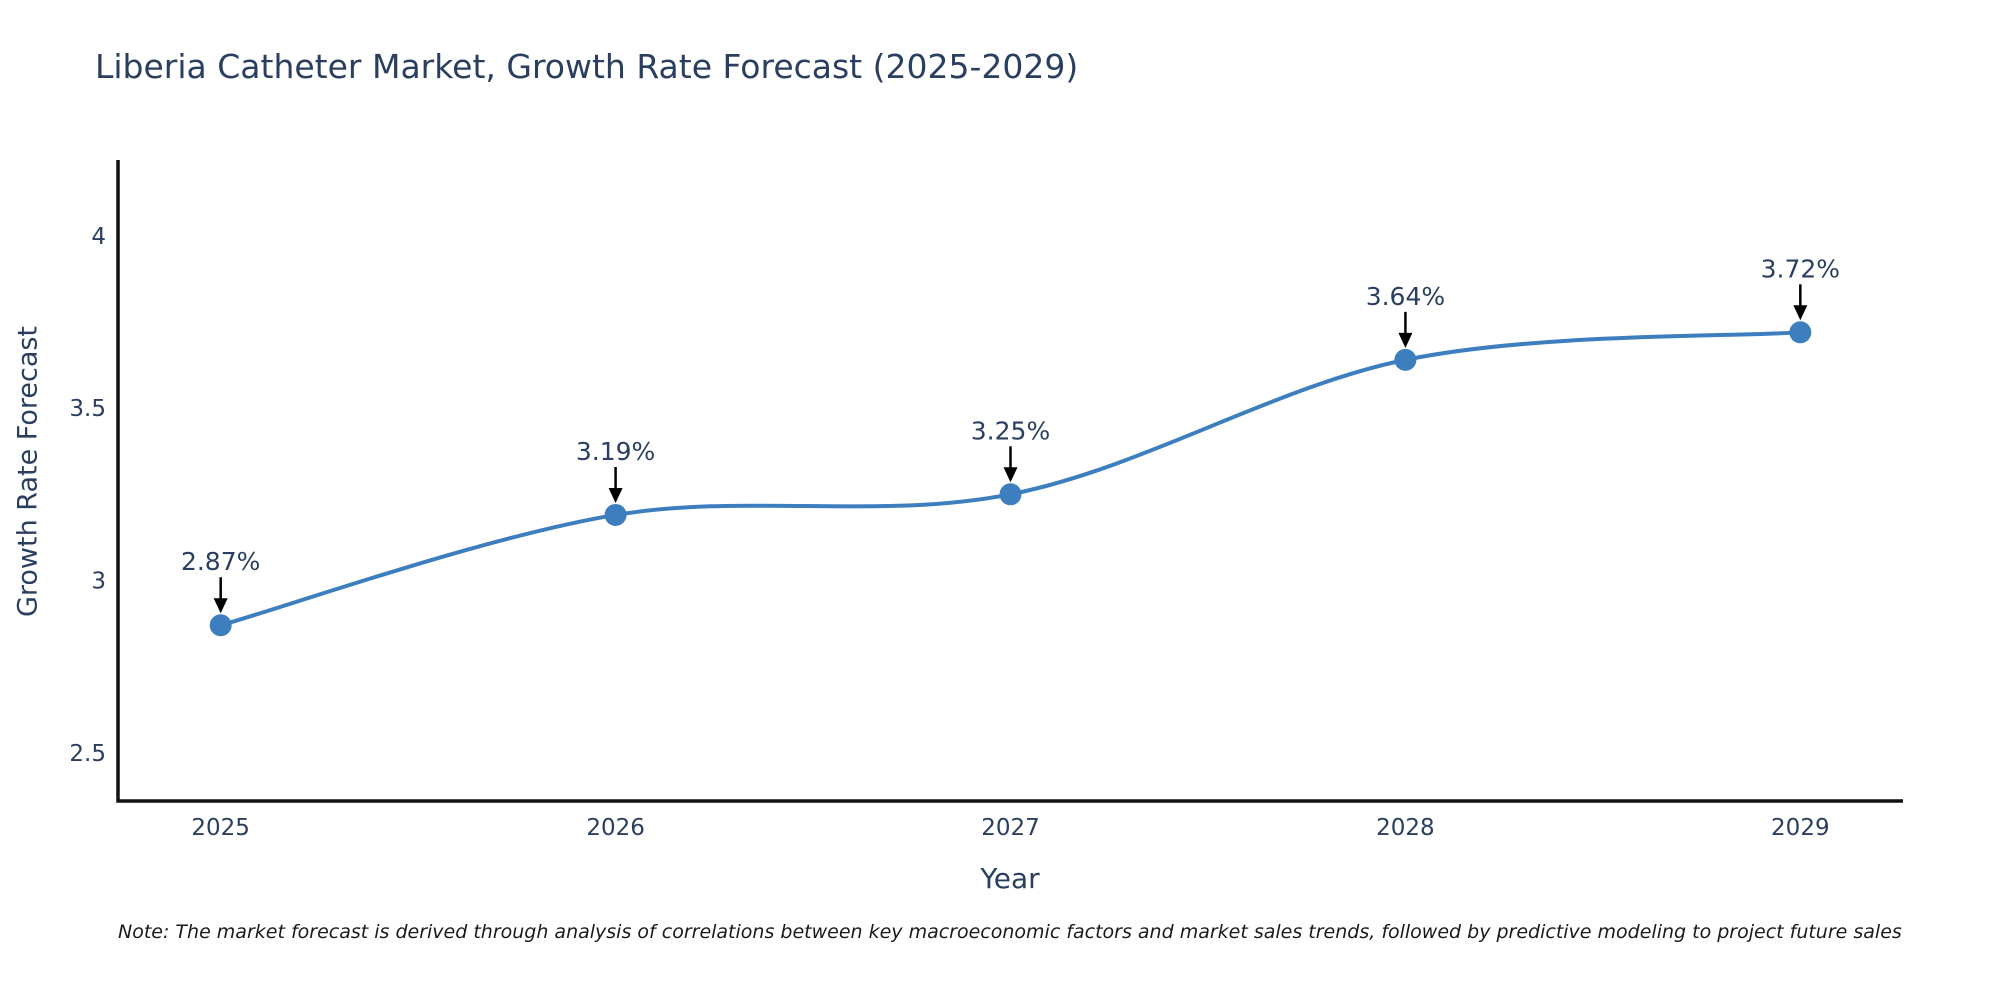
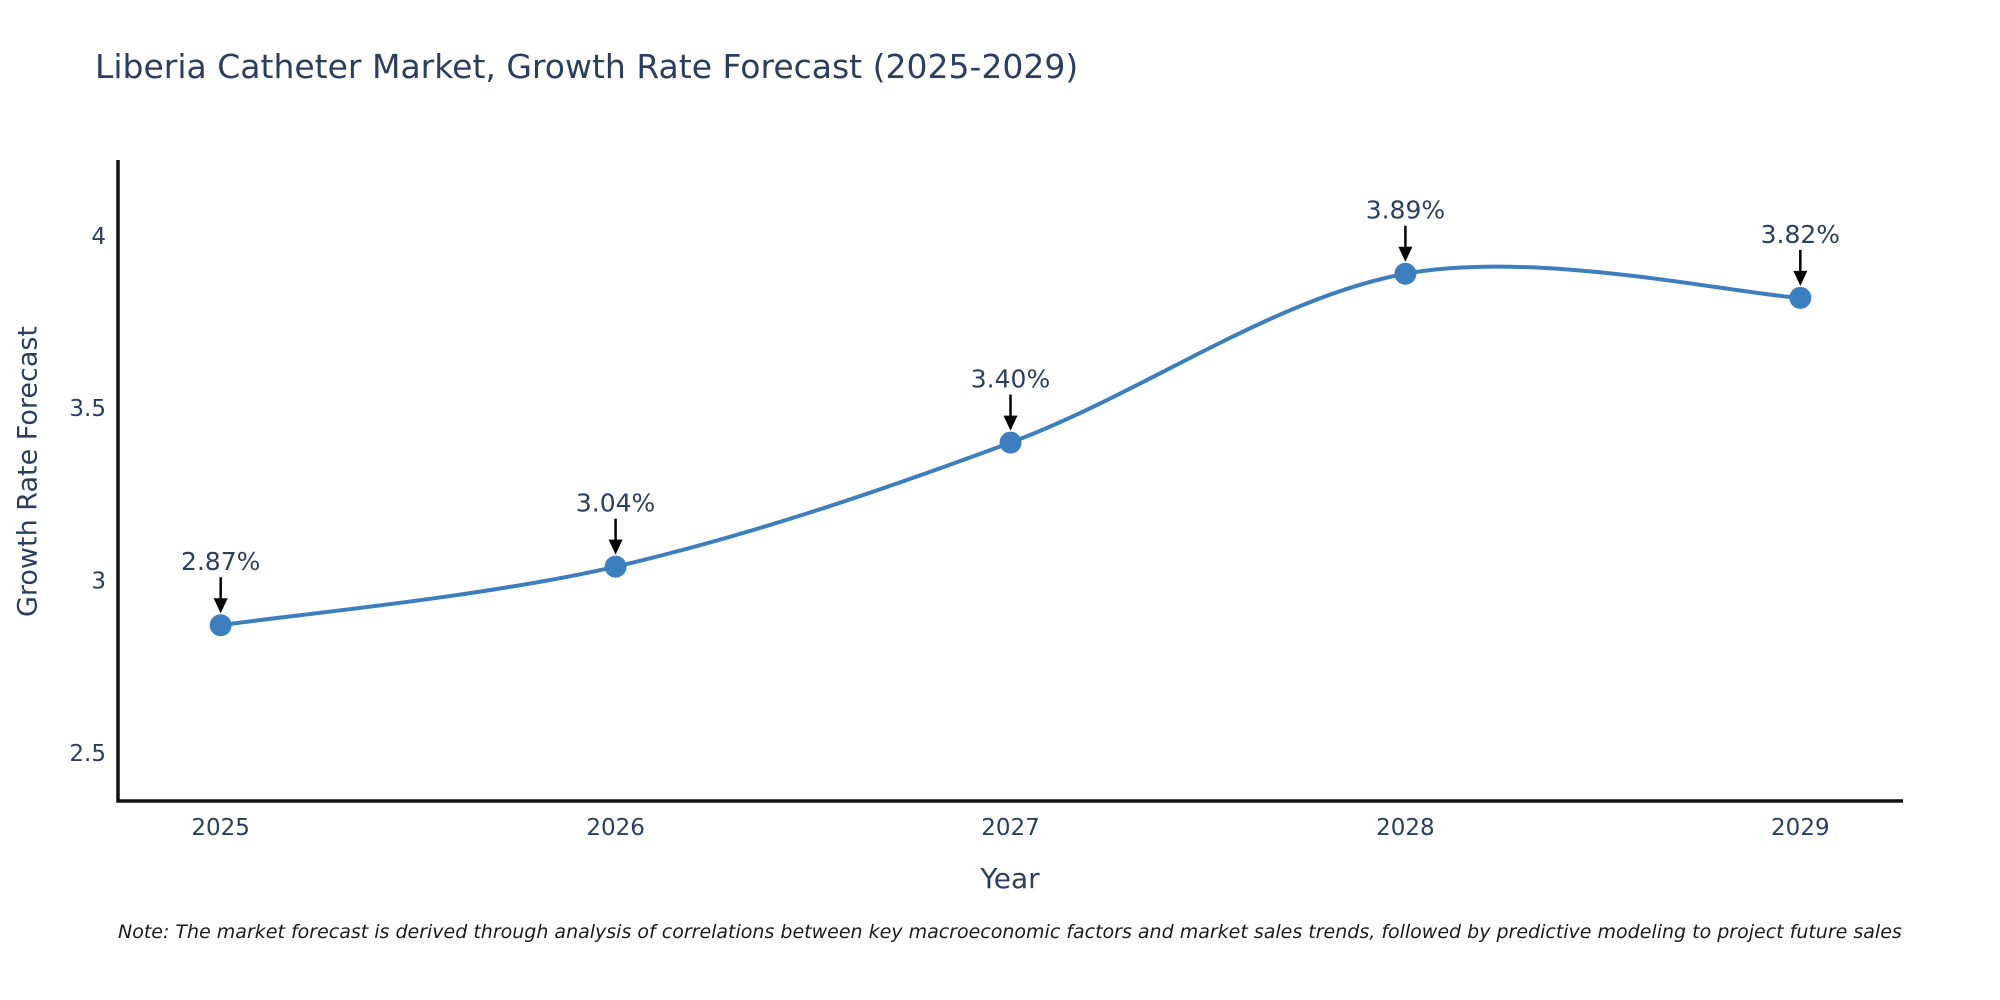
2026: 3.19% -> 3.04%
2027: 3.25% -> 3.40%
2028: 3.64% -> 3.89%
2029: 3.72% -> 3.82%
